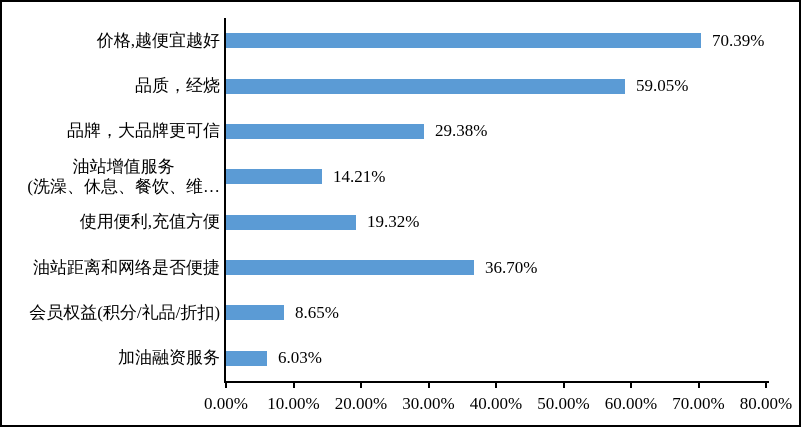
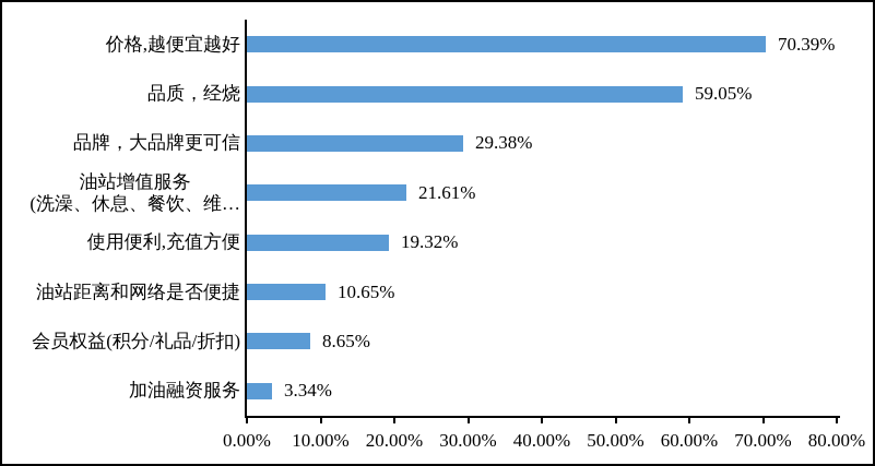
油站增值服务 (洗澡、休息、餐饮、维…: 14.21% -> 21.61%
油站距离和网络是否便捷: 36.70% -> 10.65%
加油融资服务: 6.03% -> 3.34%
